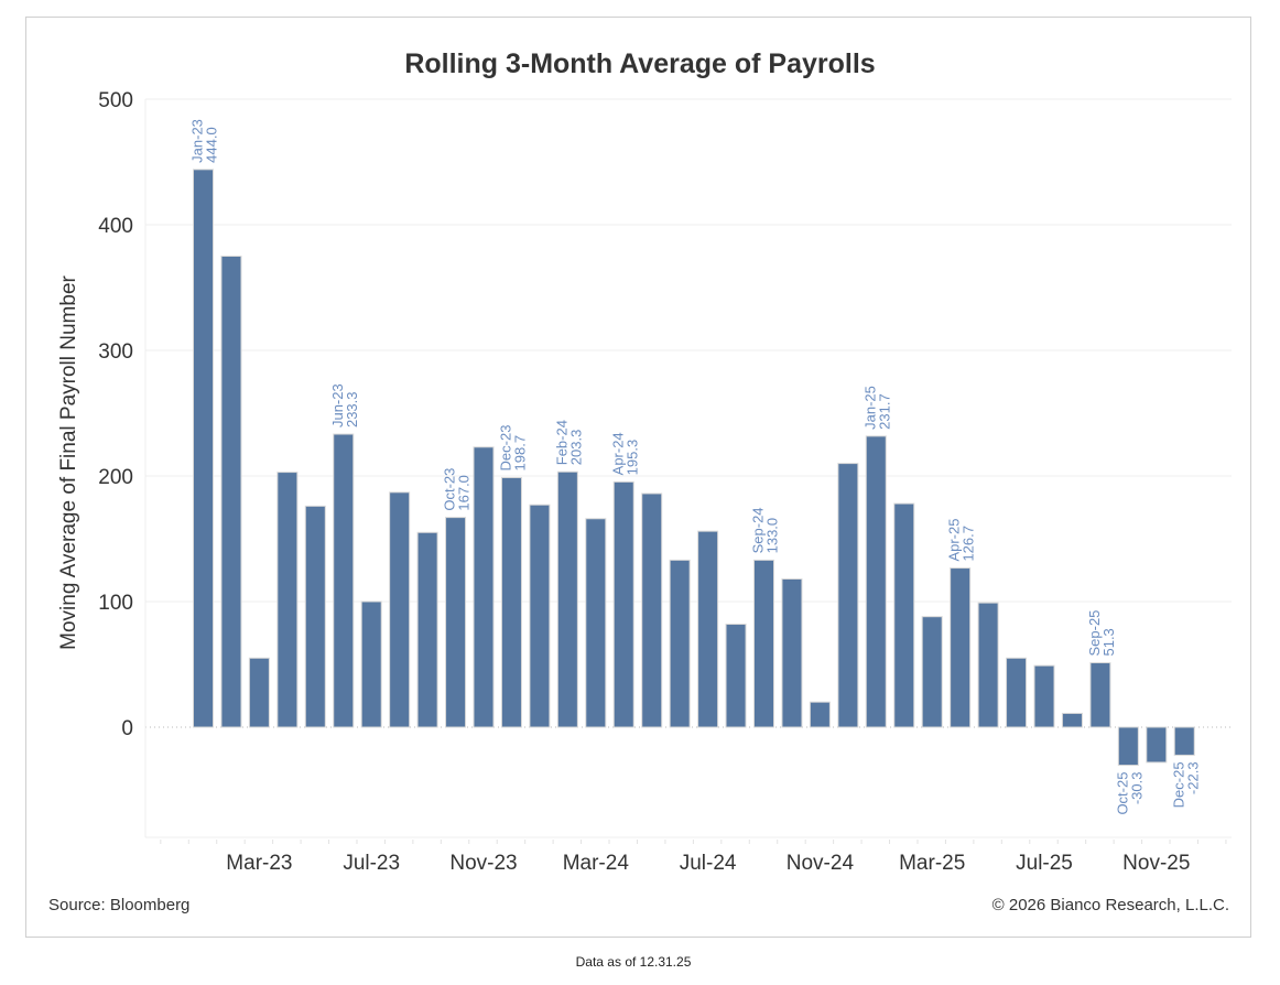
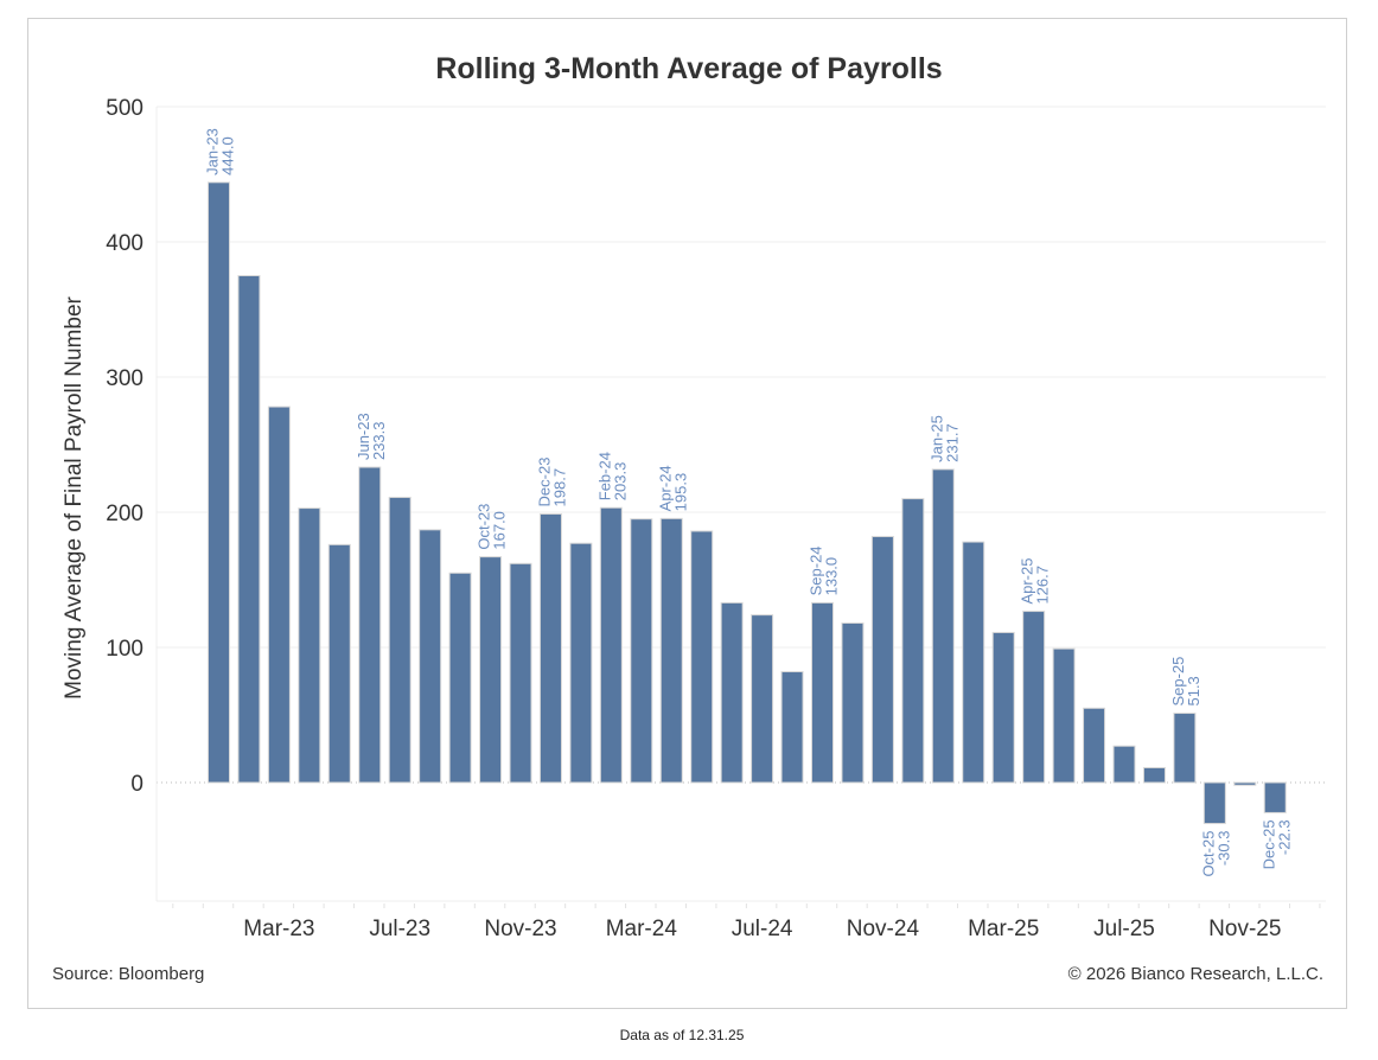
Mar-23: 55 -> 278
Jul-23: 100 -> 211
Nov-23: 223 -> 162
Mar-24: 166 -> 195
Jul-24: 156 -> 124
Nov-24: 20 -> 182
Mar-25: 88 -> 111
Jul-25: 49 -> 27
Nov-25: -28 -> -2
